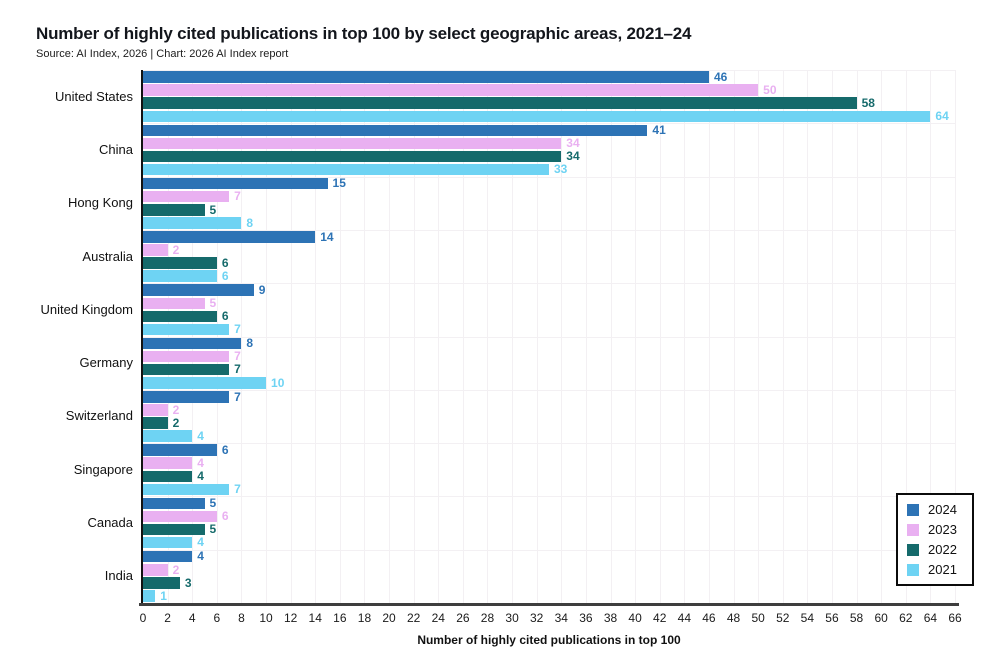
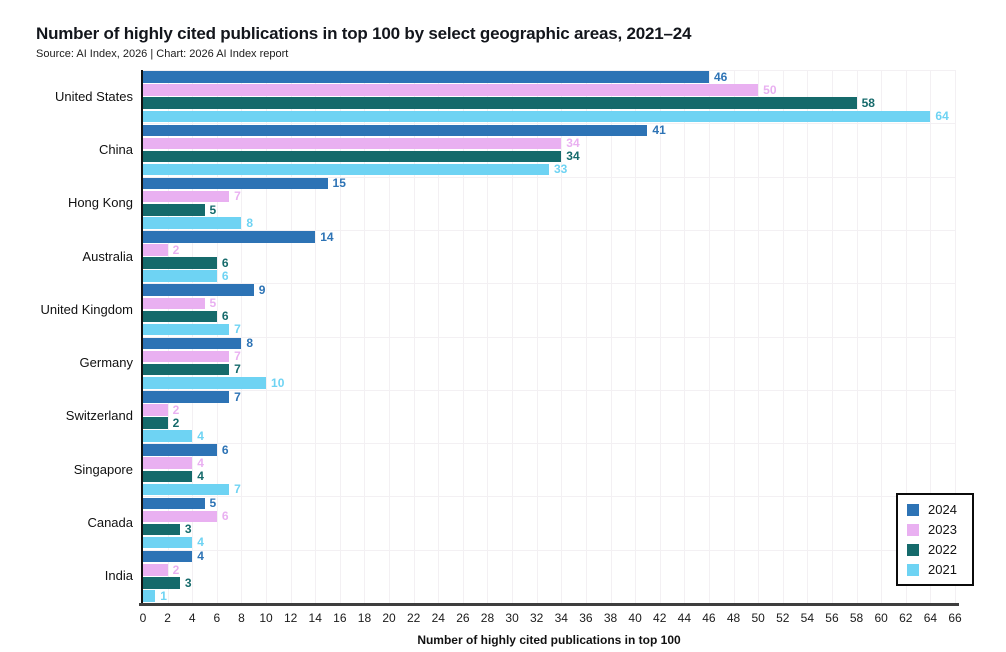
2022/Canada: 5 -> 3
